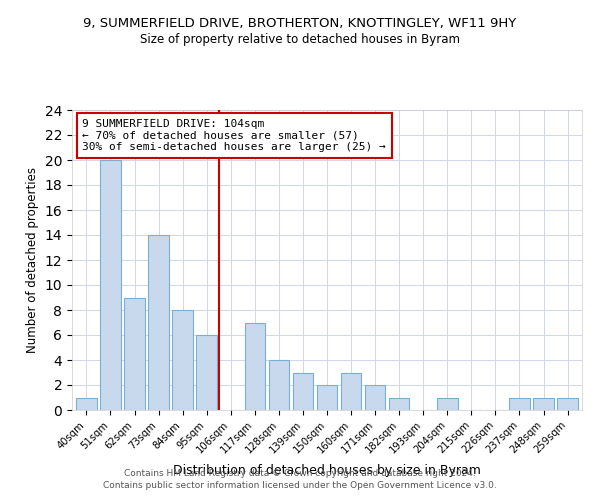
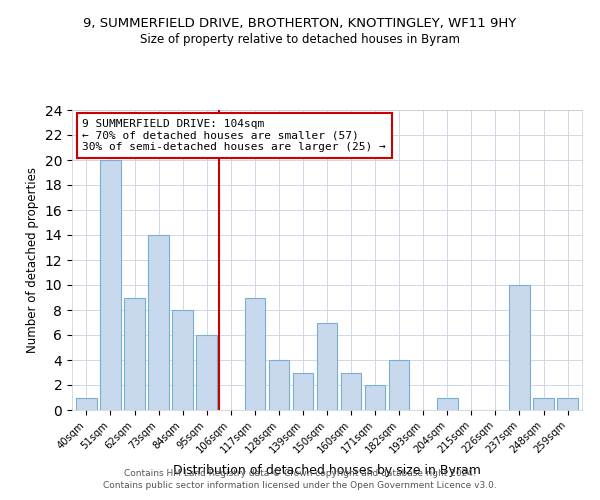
117sqm: 7 -> 9
150sqm: 2 -> 7
182sqm: 1 -> 4
237sqm: 1 -> 10
